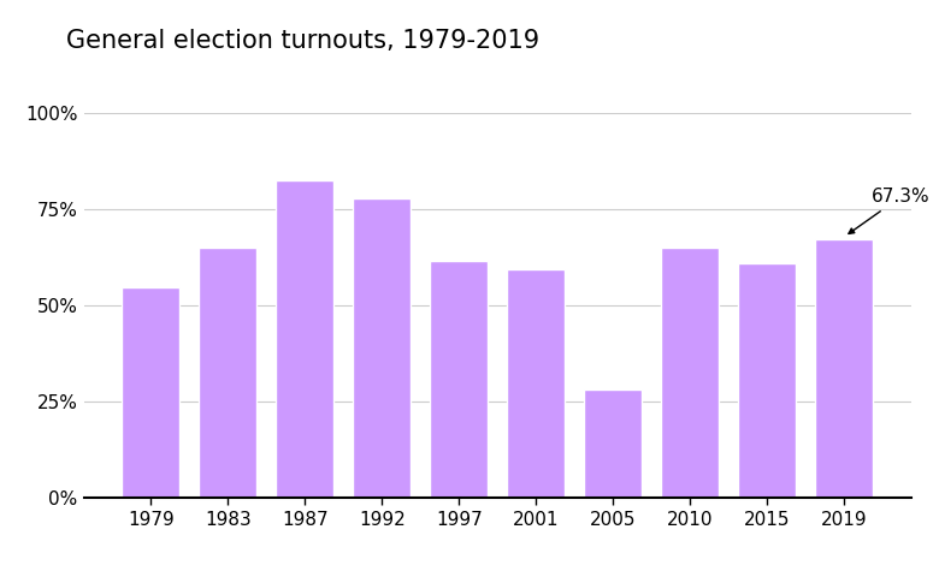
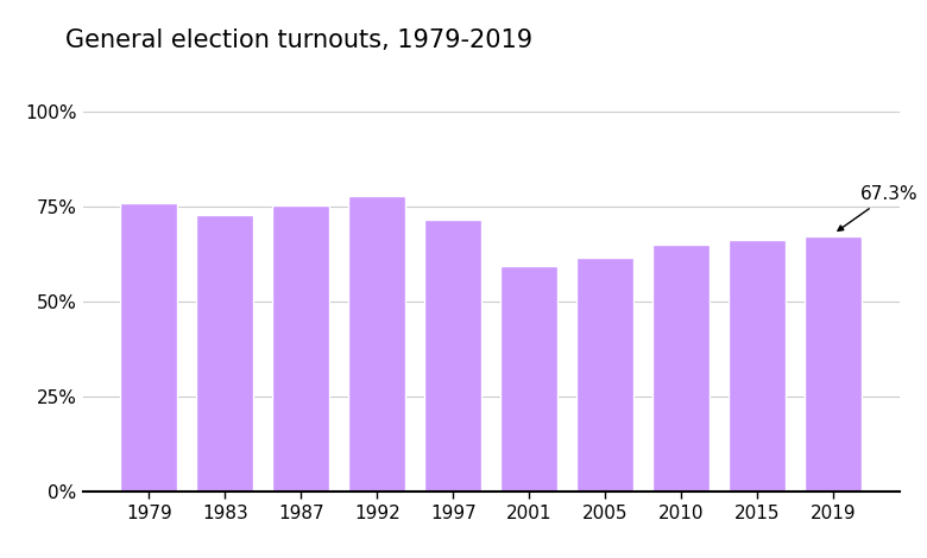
1979: 54.5% -> 76.0%
1983: 65.0% -> 72.7%
1987: 82.5% -> 75.3%
1997: 61.5% -> 71.4%
2005: 28.0% -> 61.4%
2015: 61.0% -> 66.1%
